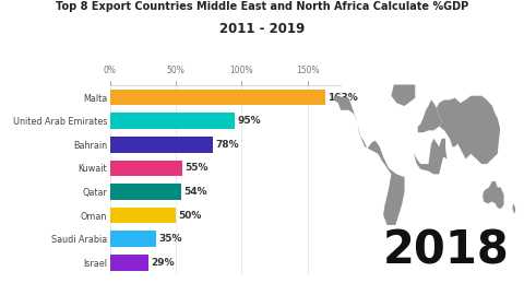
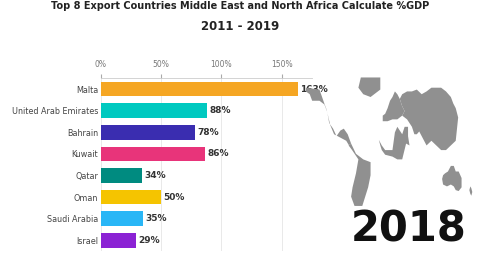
United Arab Emirates: 95% -> 88%
Kuwait: 55% -> 86%
Qatar: 54% -> 34%
